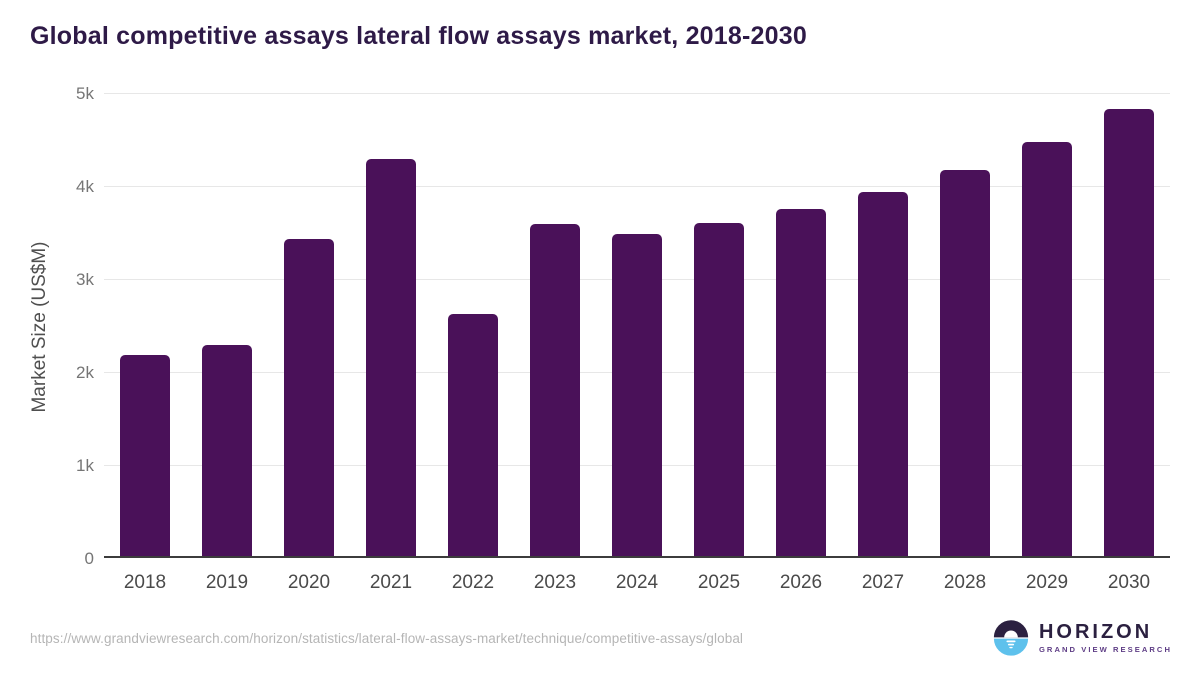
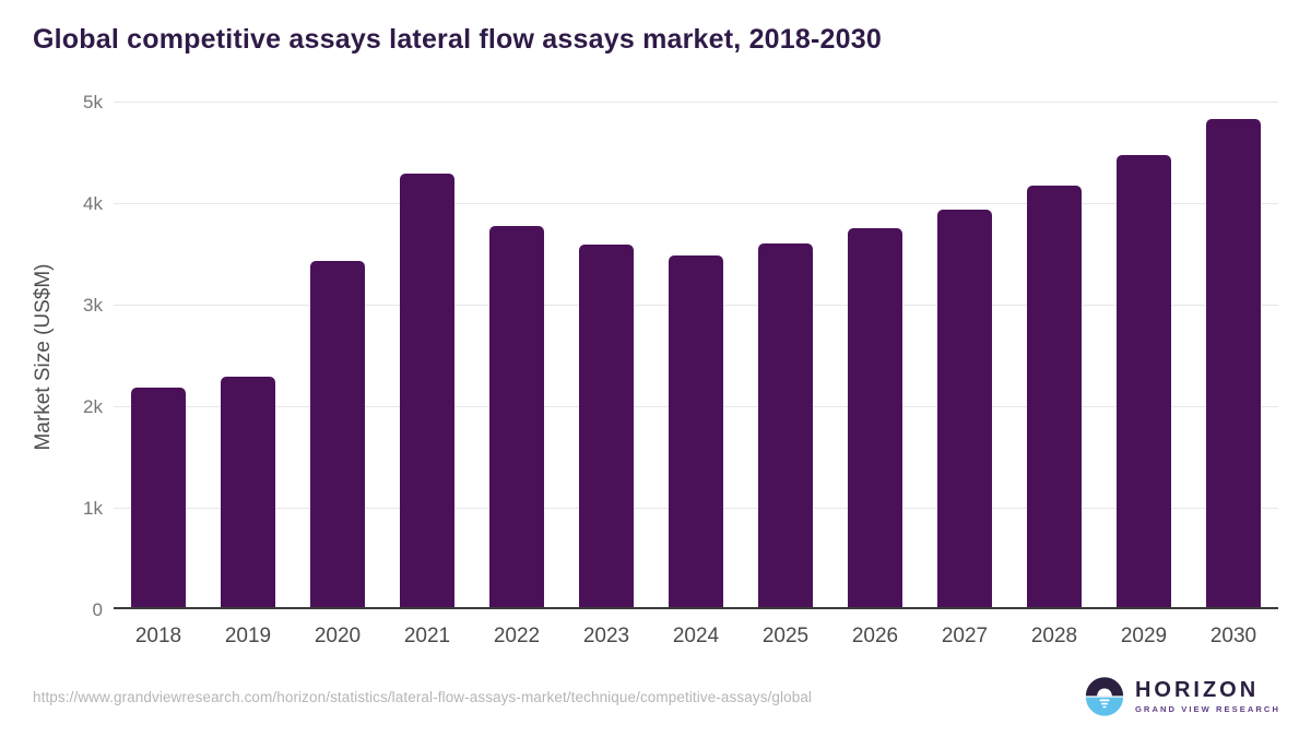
2022: 2.6k -> 3.8k
